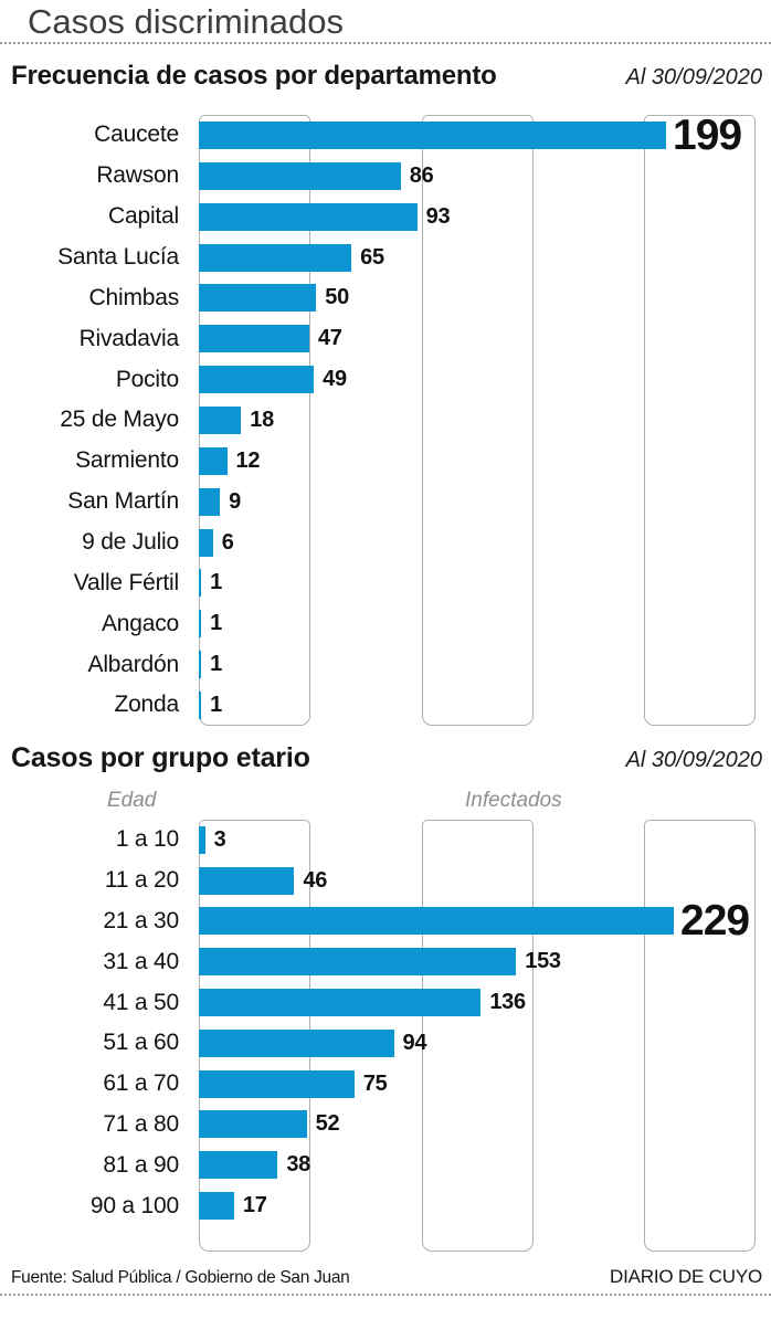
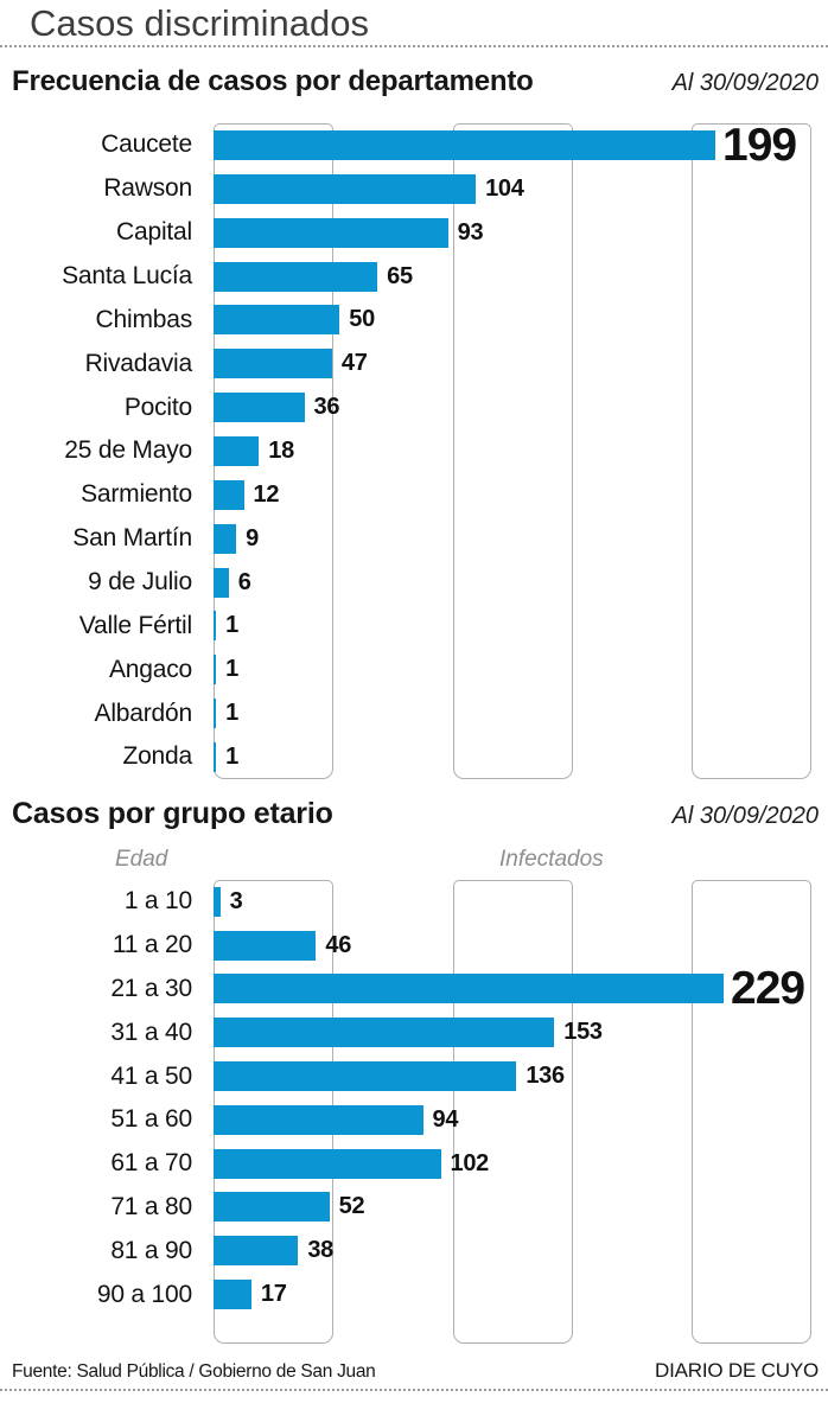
Frecuencia de casos por departamento/Rawson: 86 -> 104
Frecuencia de casos por departamento/Pocito: 49 -> 36
Casos por grupo etario/61 a 70: 75 -> 102
